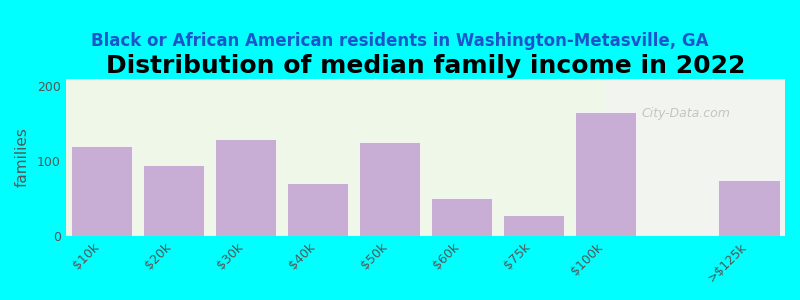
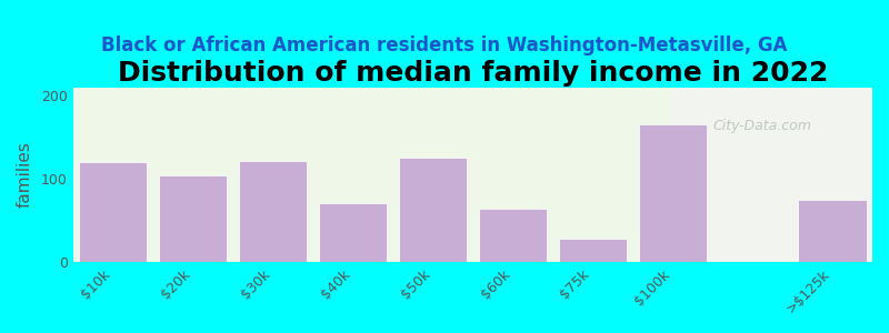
$20k: 95 -> 104
$30k: 130 -> 122
$60k: 50 -> 64
